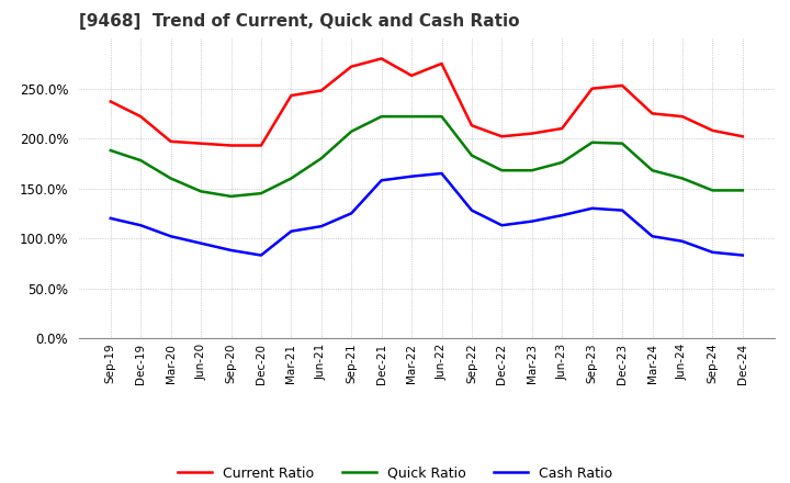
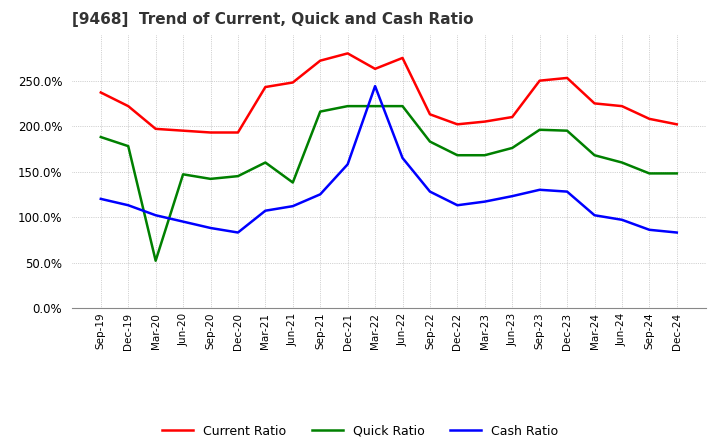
Quick Ratio/Mar-20: 160% -> 52%
Quick Ratio/Jun-21: 180% -> 138%
Quick Ratio/Sep-21: 207% -> 216%
Cash Ratio/Mar-22: 162% -> 244%
